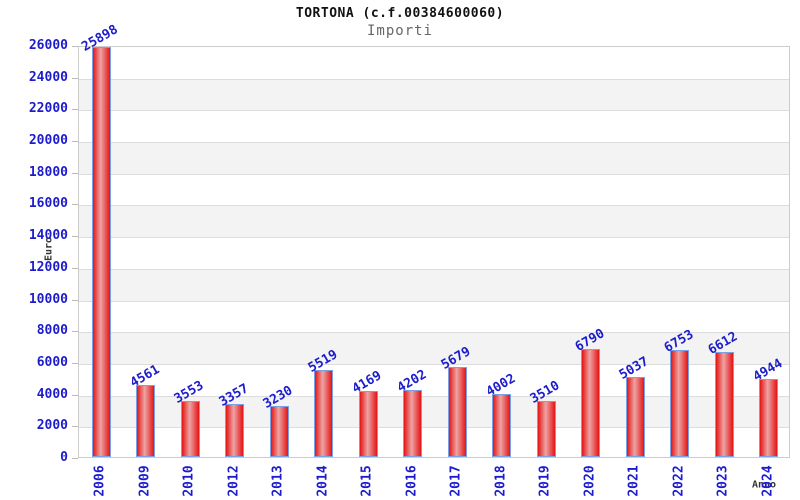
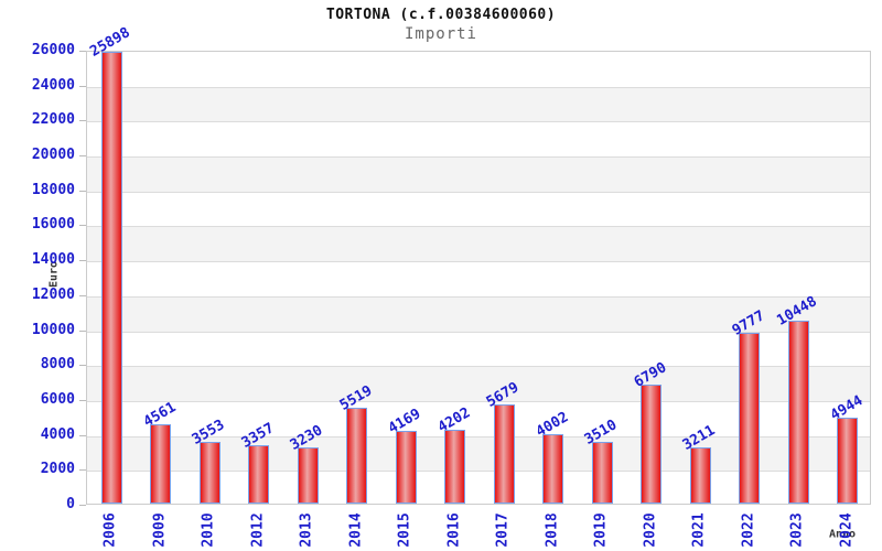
2021: 5037 -> 3211
2022: 6753 -> 9777
2023: 6612 -> 10448
